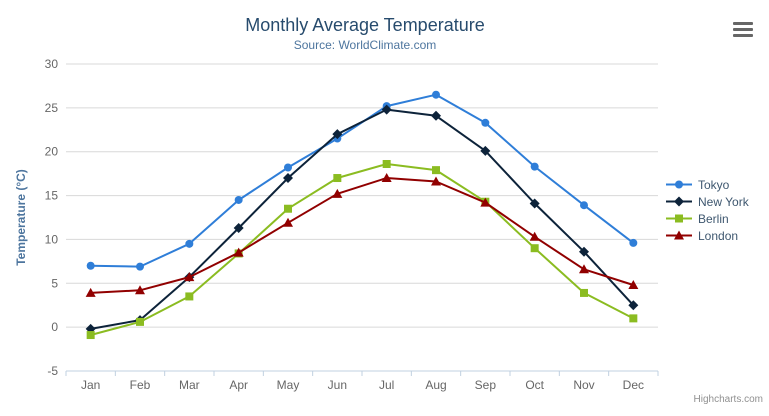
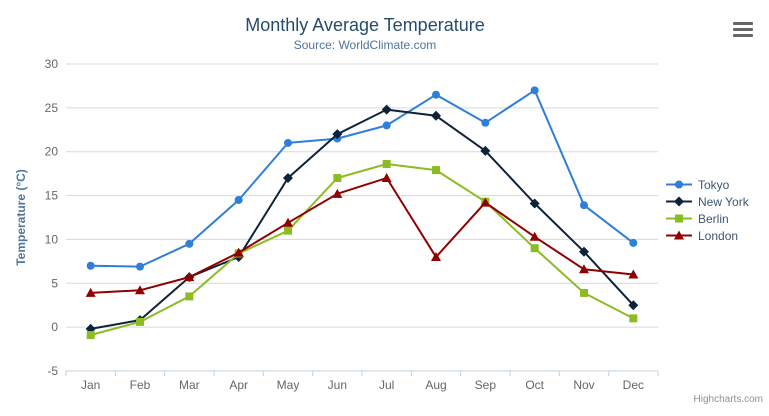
New York/Apr: 11 -> 8
Tokyo/May: 18 -> 21
Berlin/May: 14 -> 11
Tokyo/Jul: 25 -> 23
London/Aug: 17 -> 8
Tokyo/Oct: 18 -> 27
London/Dec: 5 -> 6
